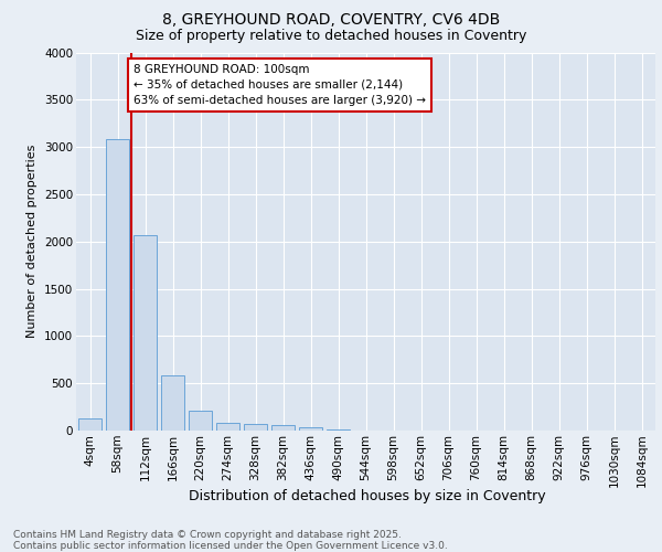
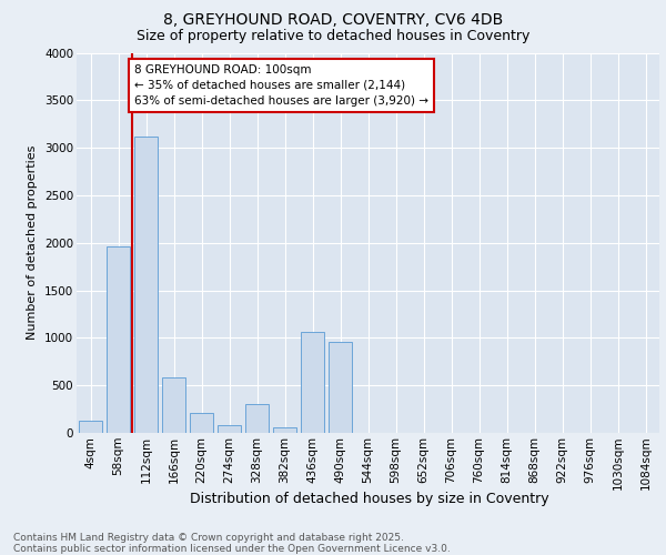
58sqm: 3080 -> 1960
112sqm: 2070 -> 3120
328sqm: 60 -> 300
436sqm: 40 -> 1060
490sqm: 10 -> 960
